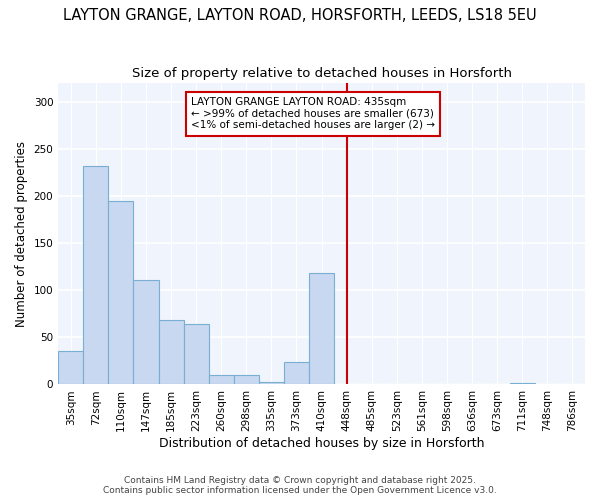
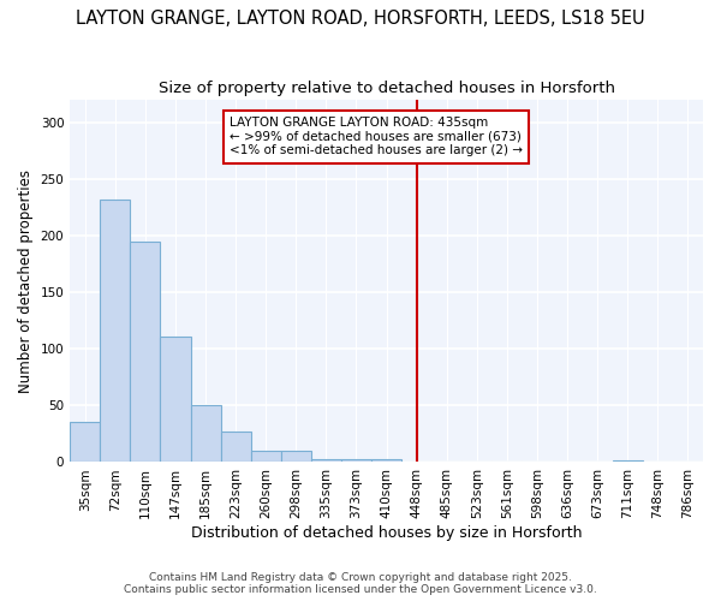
185sqm: 68 -> 50
223sqm: 64 -> 27
373sqm: 24 -> 3
410sqm: 118 -> 3
